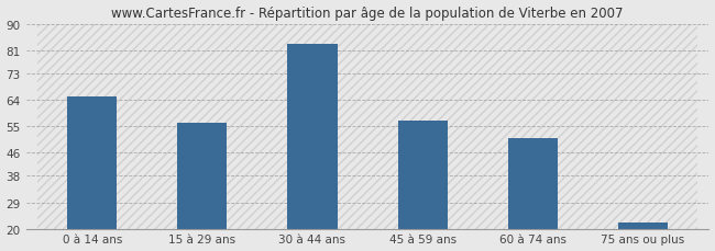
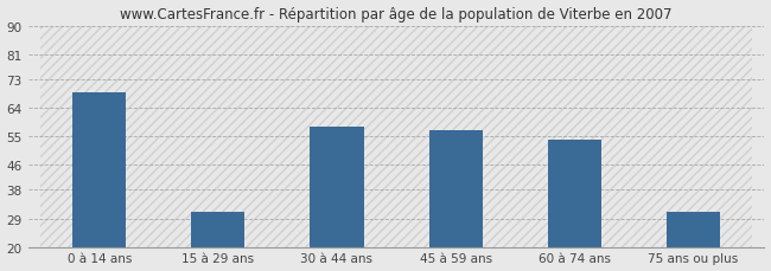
0 à 14 ans: 65 -> 69
15 à 29 ans: 56 -> 31
30 à 44 ans: 83 -> 58
60 à 74 ans: 51 -> 54
75 ans ou plus: 22 -> 31
